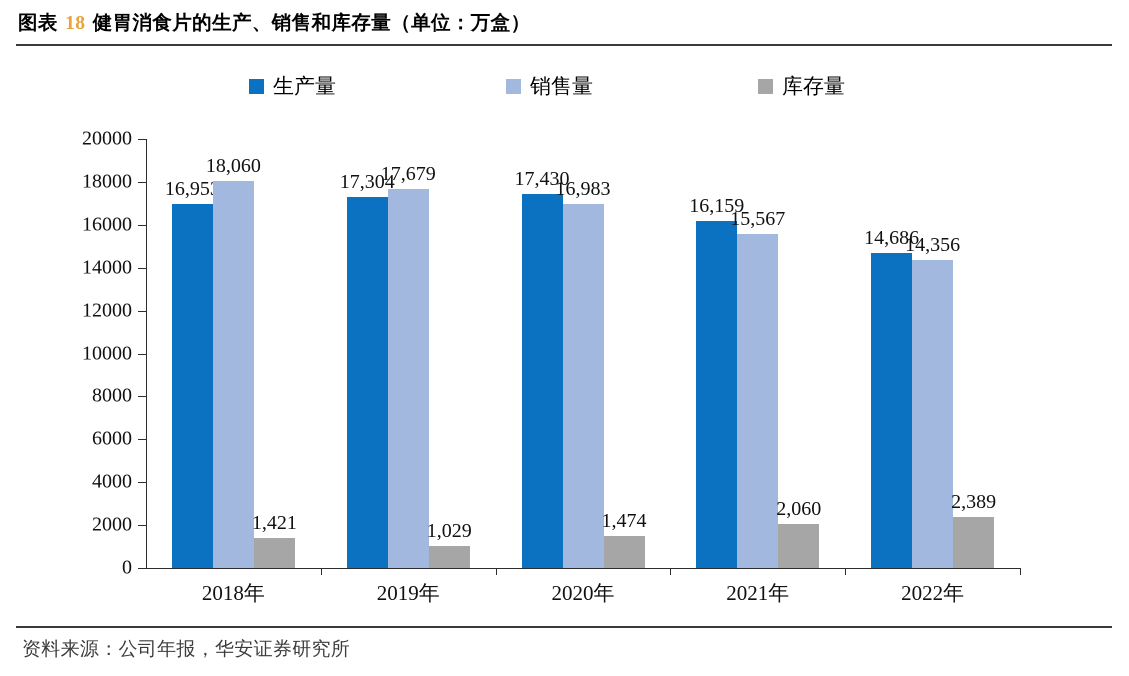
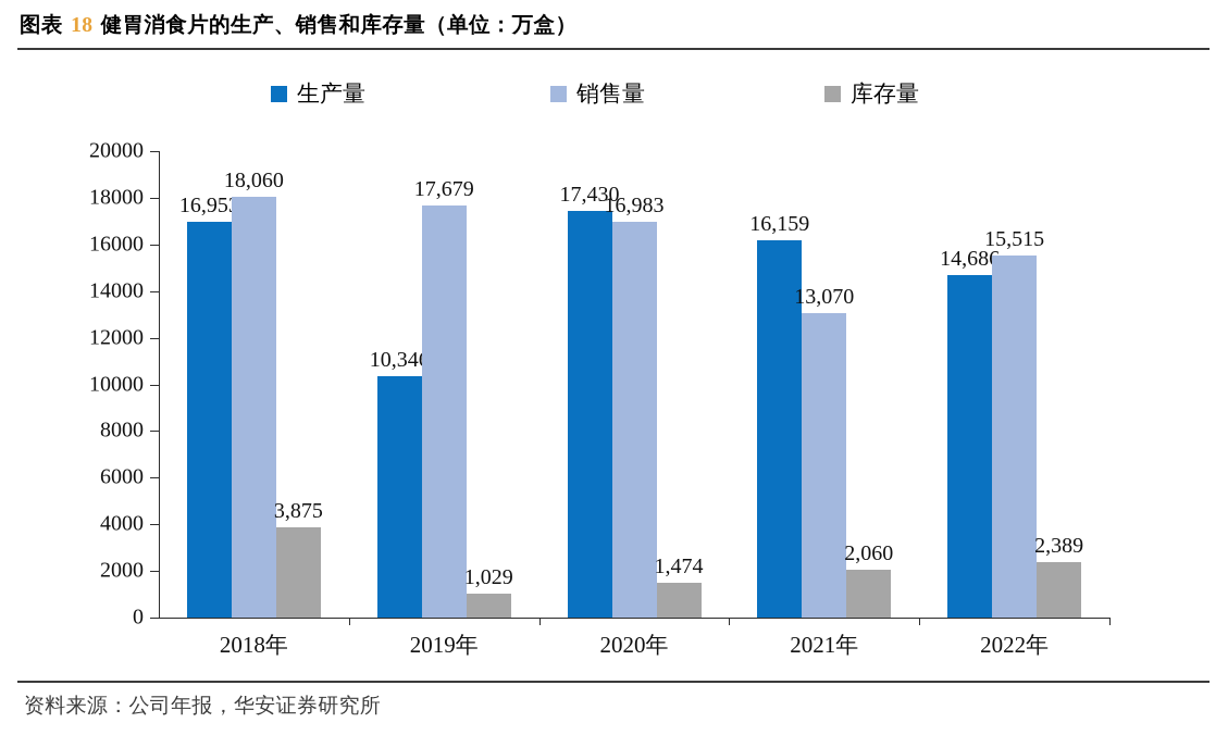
库存量/2018年: 1,421 -> 3,875
生产量/2019年: 17,304 -> 10,346
销售量/2021年: 15,567 -> 13,070
销售量/2022年: 14,356 -> 15,515
